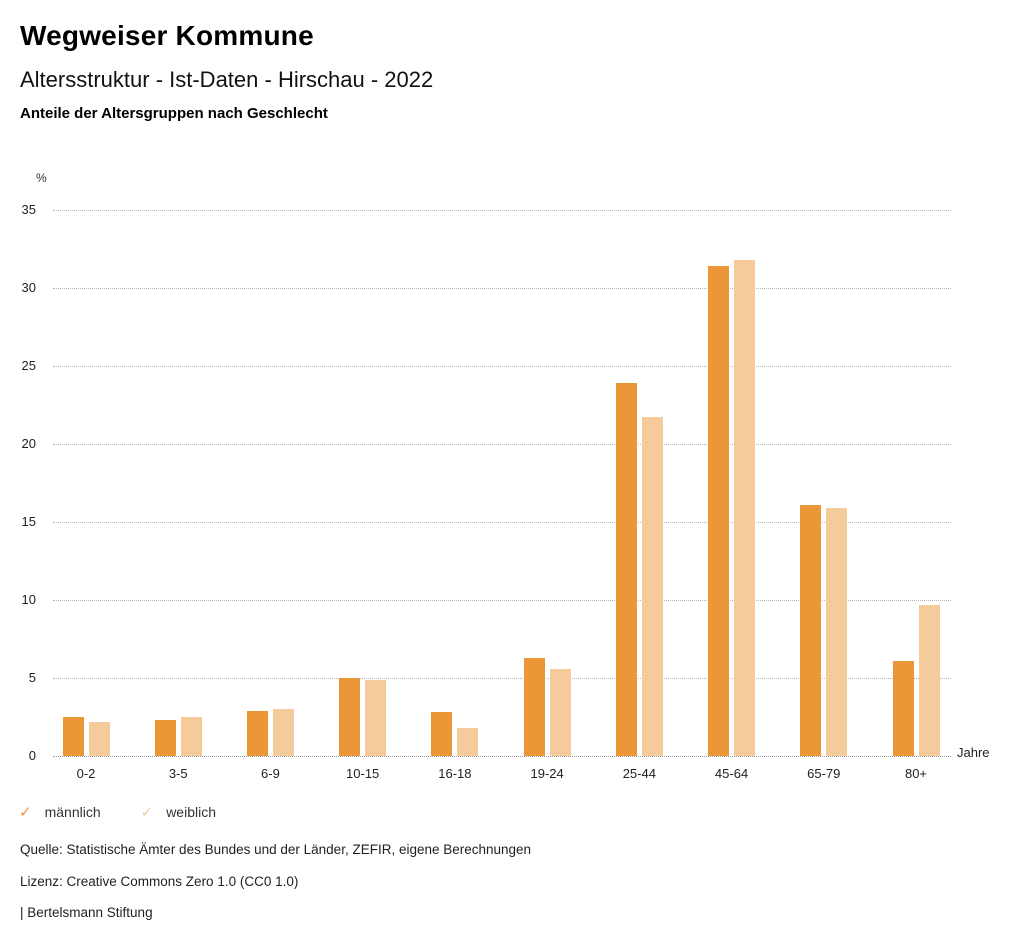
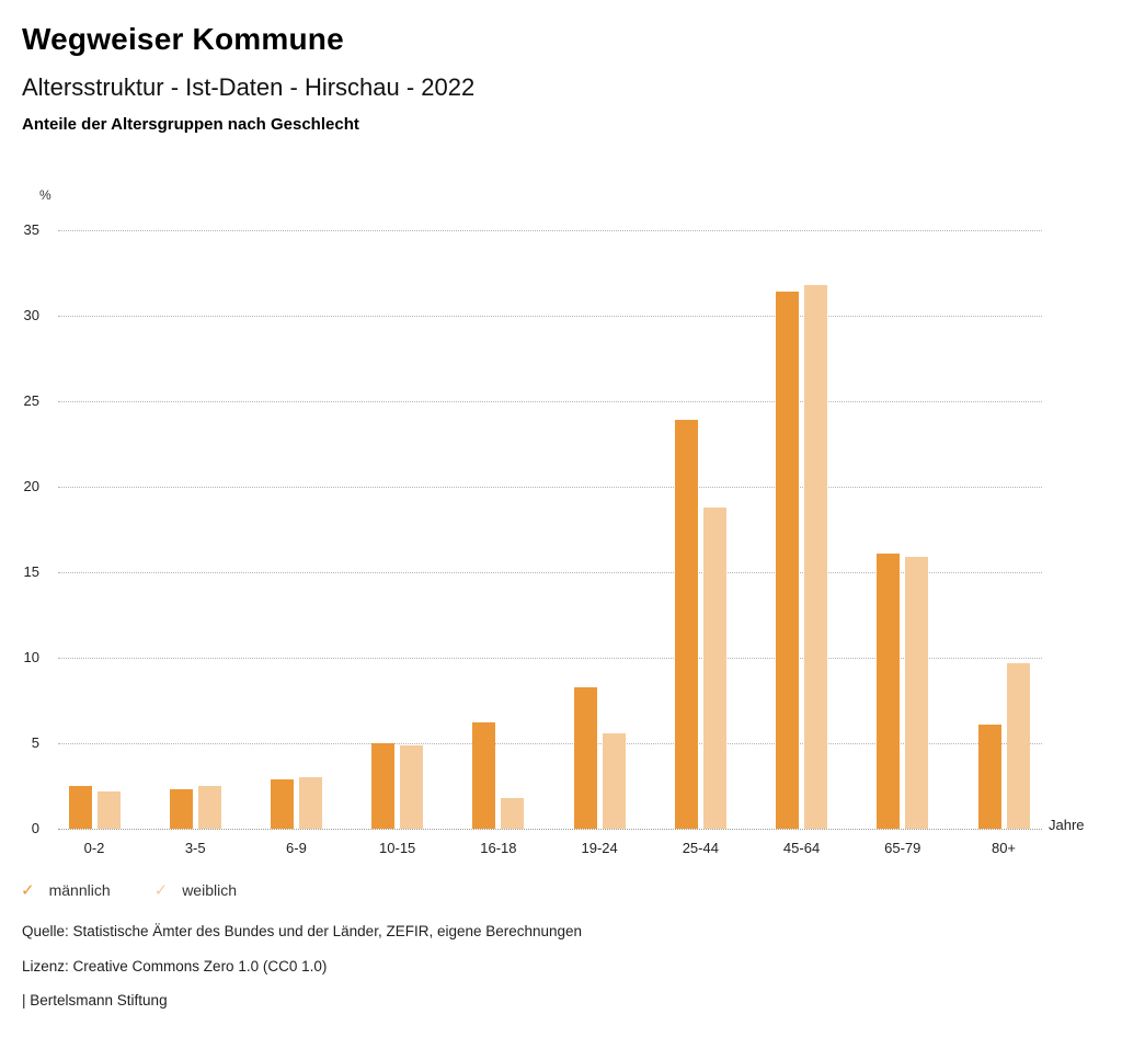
männlich/16-18: 2.8 -> 6.2
männlich/19-24: 6.3 -> 8.3
weiblich/25-44: 21.7 -> 18.8
